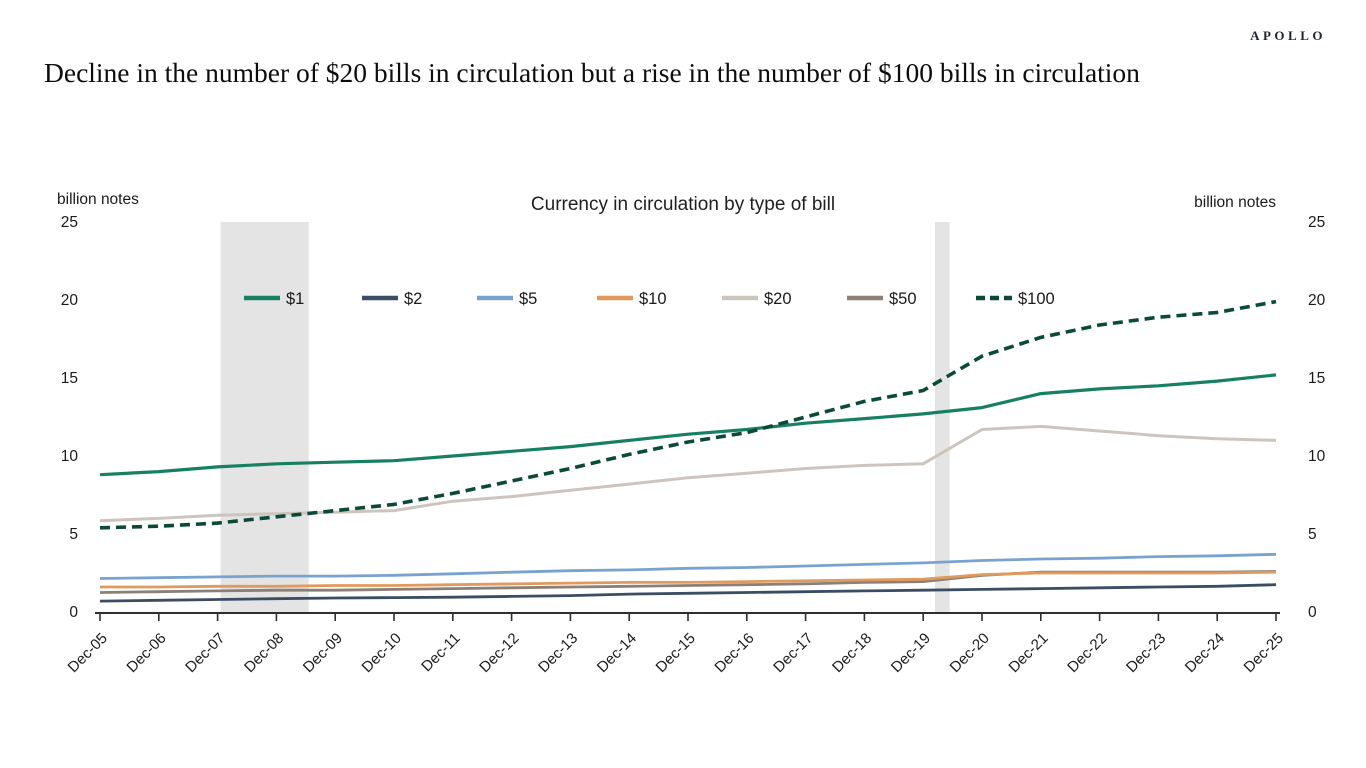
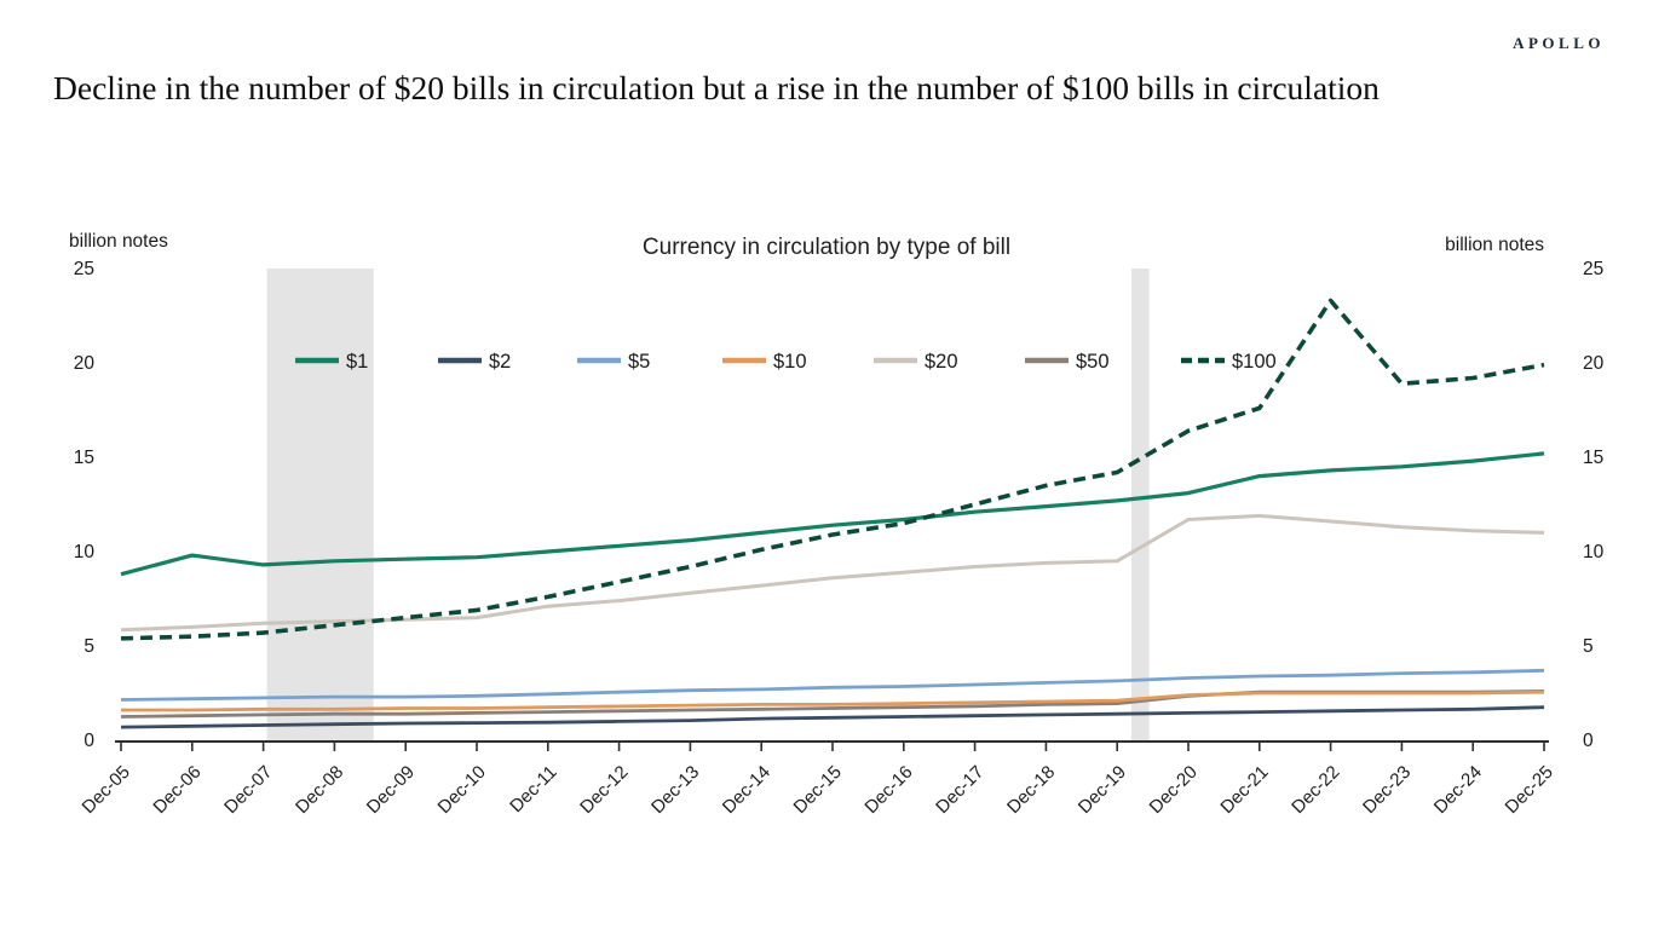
$1/Dec-06: 9.0 -> 9.8
$100/Dec-22: 18.4 -> 23.3
